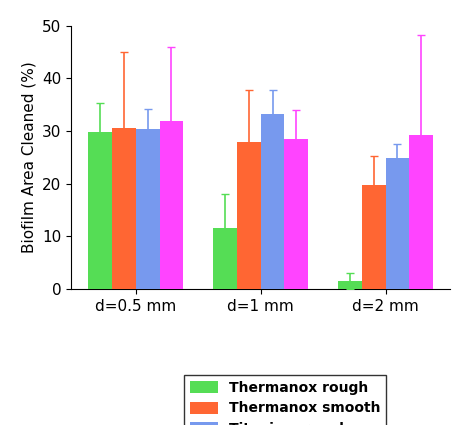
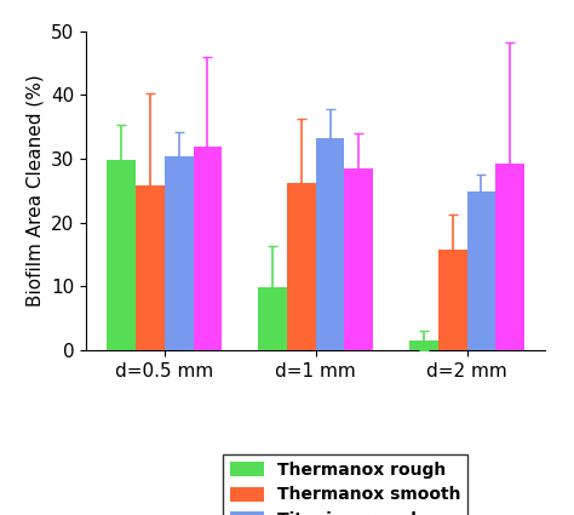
Thermanox smooth/d=0.5 mm: 30.5 -> 25.8
Thermanox rough/d=1 mm: 11.5 -> 9.8
Thermanox smooth/d=1 mm: 27.8 -> 26.2
Thermanox smooth/d=2 mm: 19.8 -> 15.8
